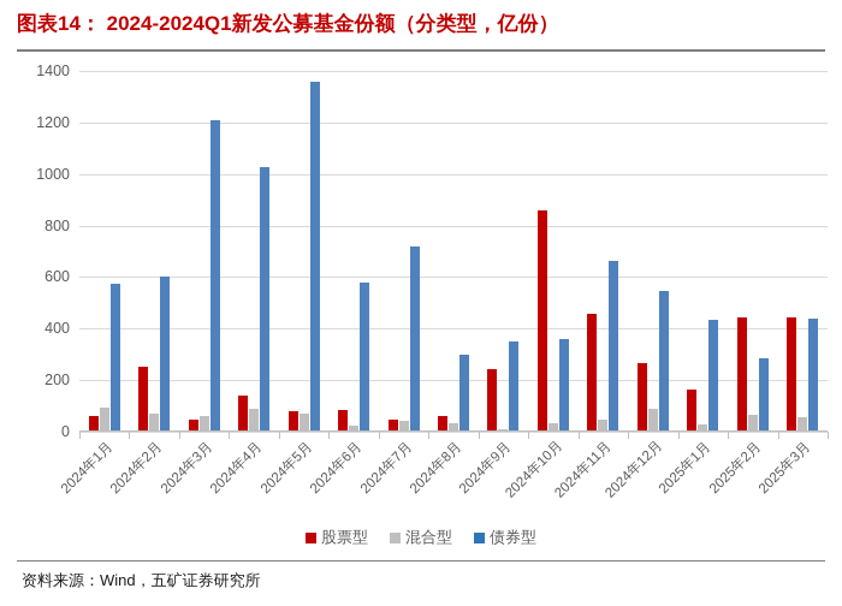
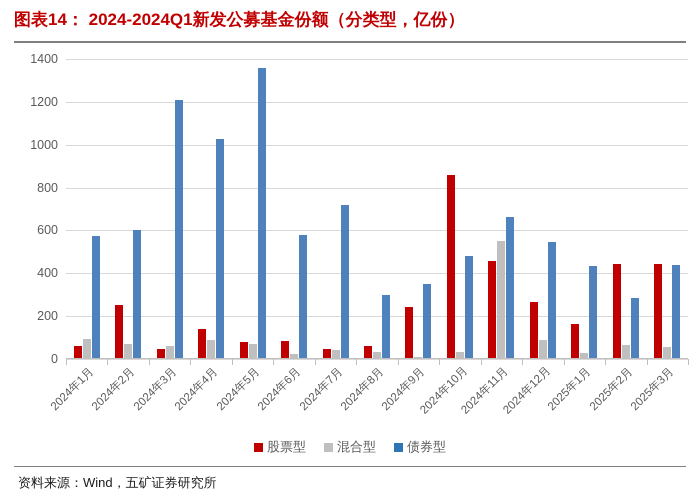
债券型/2024年10月: 360 -> 480
混合型/2024年11月: 40 -> 550
